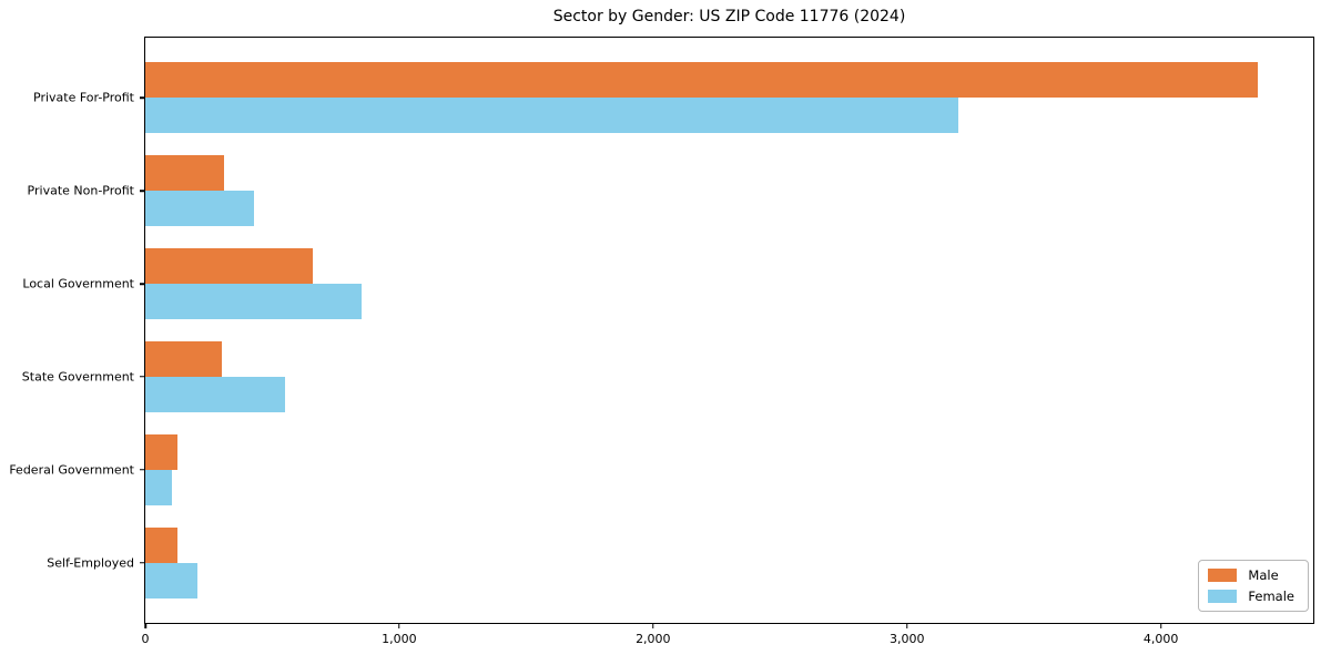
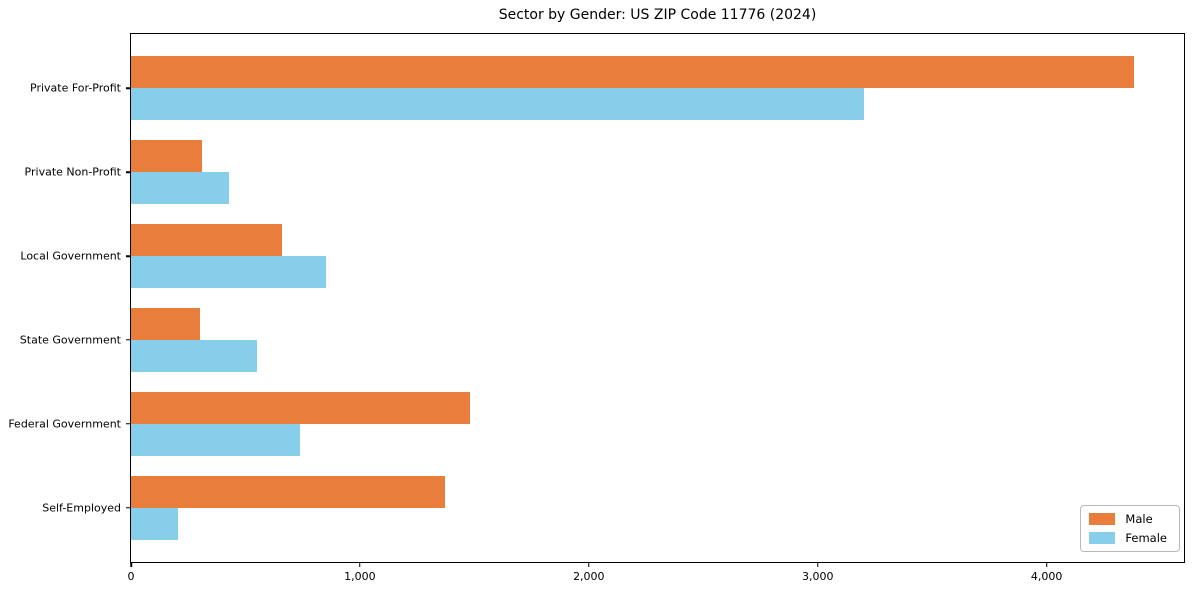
Male/Federal Government: 120 -> 1480
Female/Federal Government: 100 -> 740
Male/Self-Employed: 120 -> 1370
